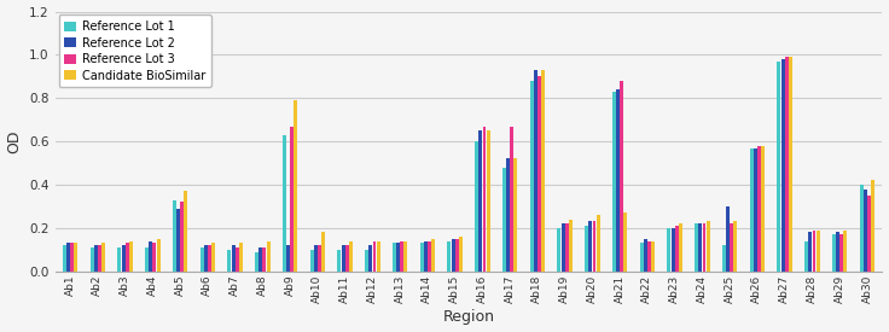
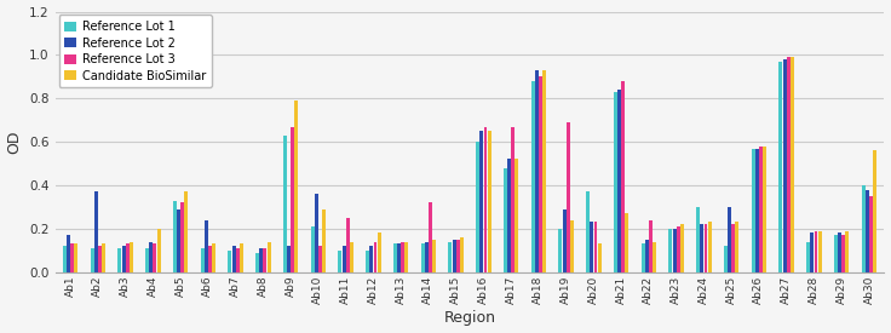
Reference Lot 2/Ab1: 0.13 -> 0.17
Reference Lot 2/Ab2: 0.12 -> 0.37
Candidate BioSimilar/Ab4: 0.15 -> 0.20
Reference Lot 2/Ab6: 0.12 -> 0.24
Reference Lot 1/Ab10: 0.10 -> 0.21
Reference Lot 2/Ab10: 0.12 -> 0.36
Candidate BioSimilar/Ab10: 0.18 -> 0.29
Reference Lot 3/Ab11: 0.12 -> 0.25
Candidate BioSimilar/Ab12: 0.14 -> 0.18
Reference Lot 3/Ab14: 0.14 -> 0.32
Reference Lot 2/Ab19: 0.22 -> 0.29
Reference Lot 3/Ab19: 0.22 -> 0.69
Reference Lot 1/Ab20: 0.21 -> 0.37
Candidate BioSimilar/Ab20: 0.26 -> 0.13
Reference Lot 3/Ab22: 0.14 -> 0.24
Reference Lot 1/Ab24: 0.22 -> 0.30
Candidate BioSimilar/Ab30: 0.42 -> 0.56
